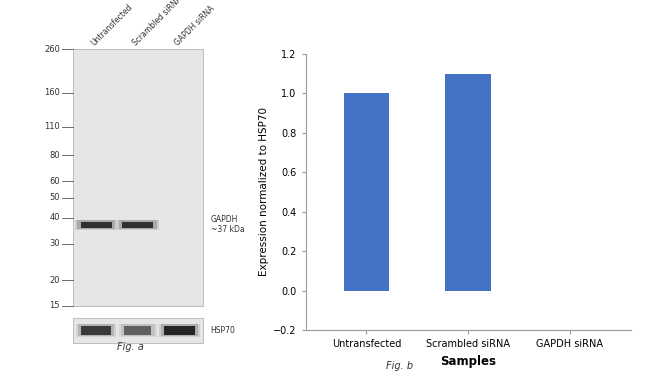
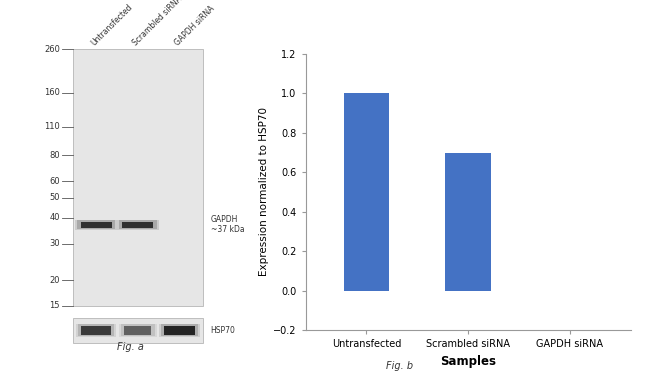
Scrambled siRNA: 1.1 -> 0.7
